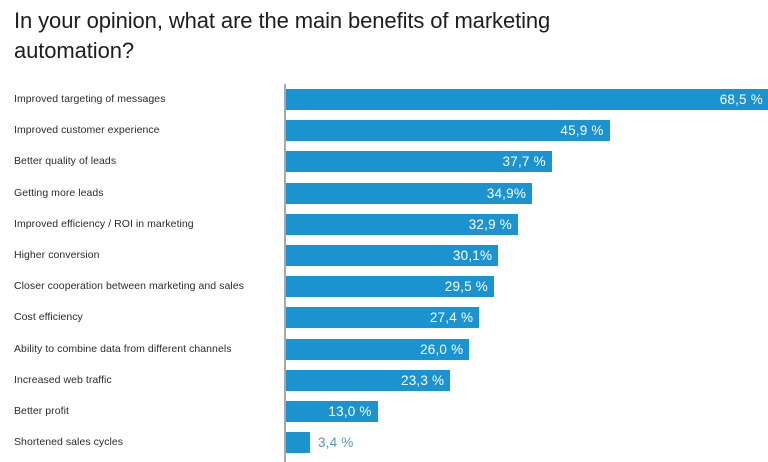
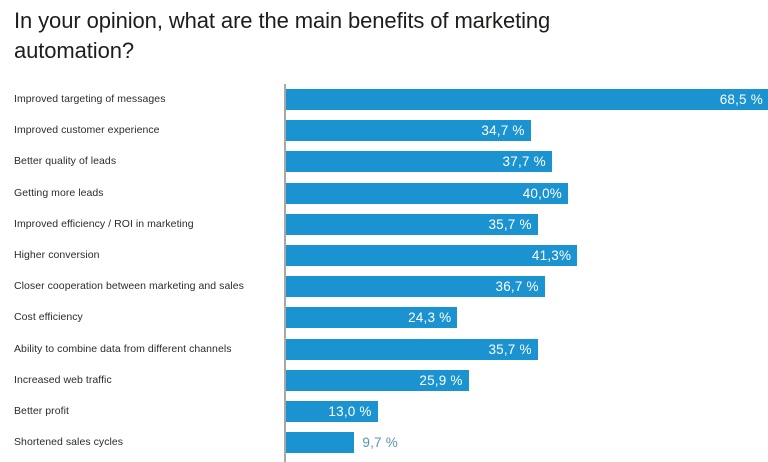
Improved customer experience: 45,9 -> 34,7
Getting more leads: 34,9% -> 40,0%
Improved efficiency / ROI in marketing: 32,9 -> 35,7
Higher conversion: 30,1% -> 41,3%
Closer cooperation between marketing and sales: 29,5 -> 36,7
Cost efficiency: 27,4 -> 24,3
Ability to combine data from different channels: 26,0 -> 35,7
Increased web traffic: 23,3 -> 25,9
Shortened sales cycles: 3,4 -> 9,7
